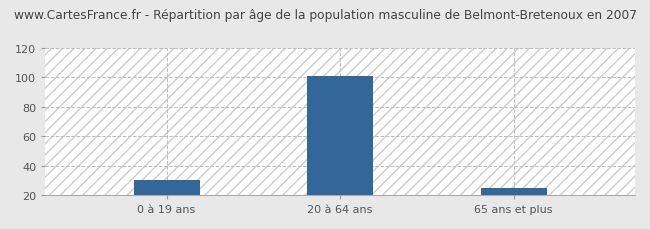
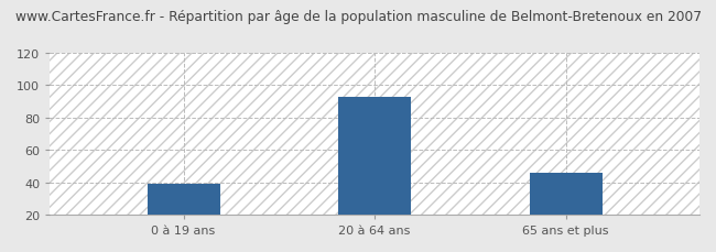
0 à 19 ans: 30 -> 39
20 à 64 ans: 101 -> 93
65 ans et plus: 25 -> 46
